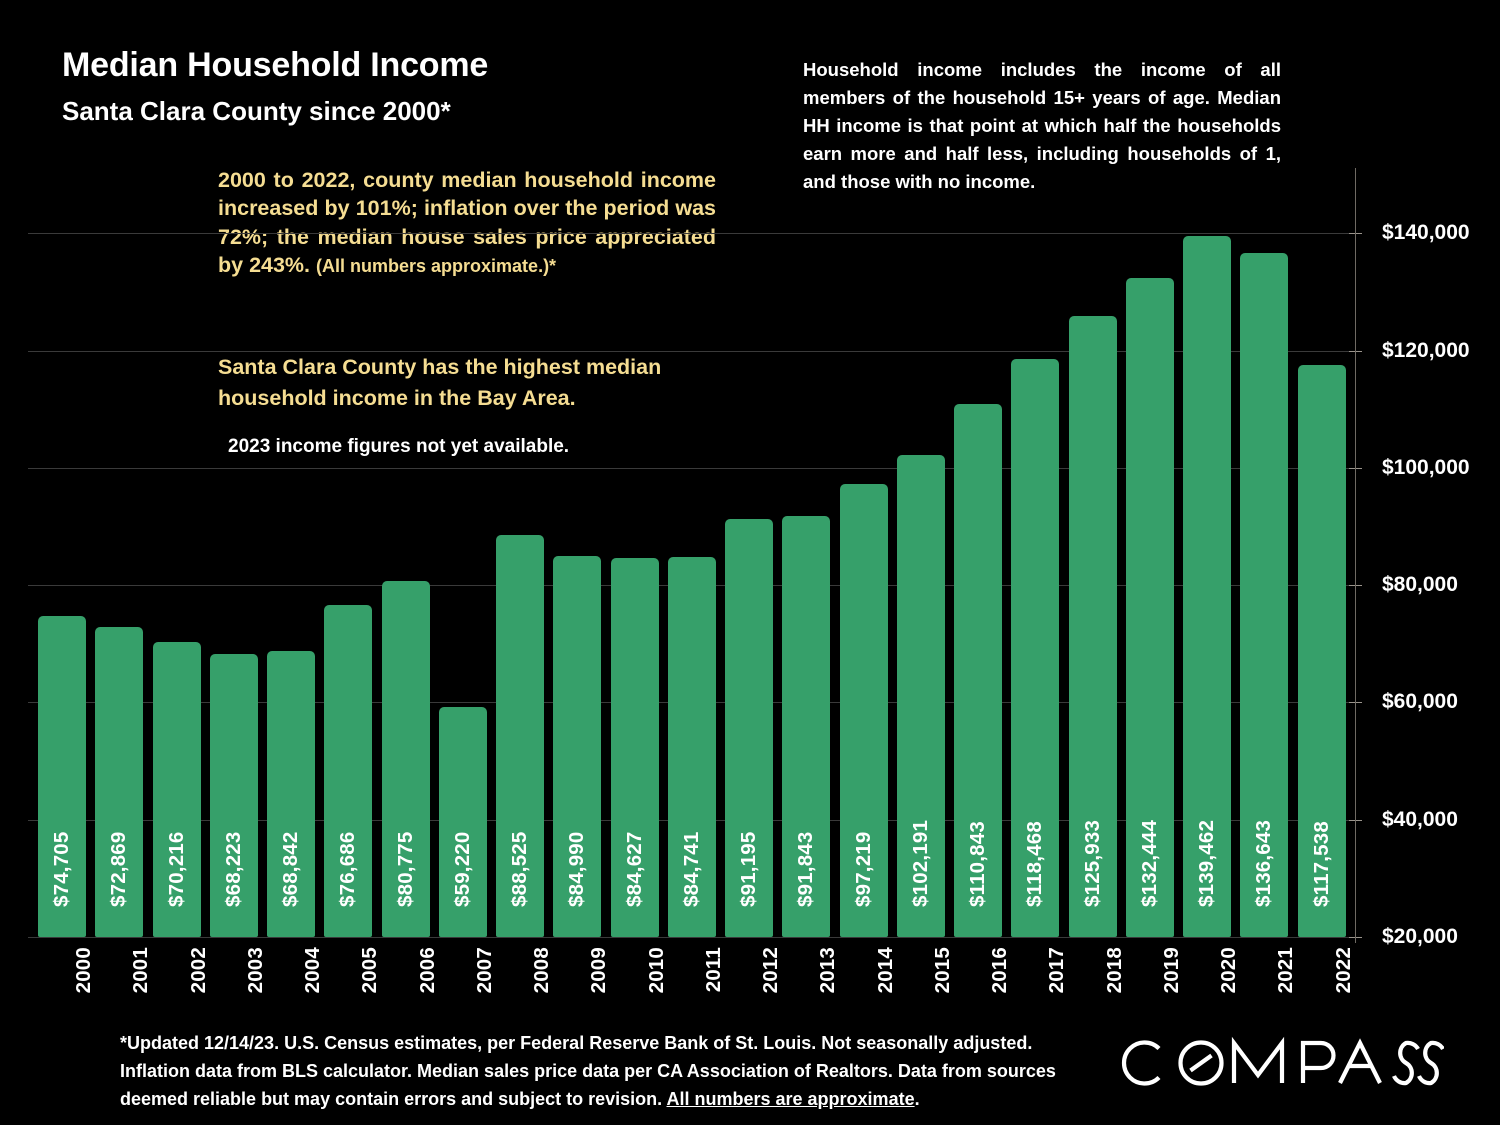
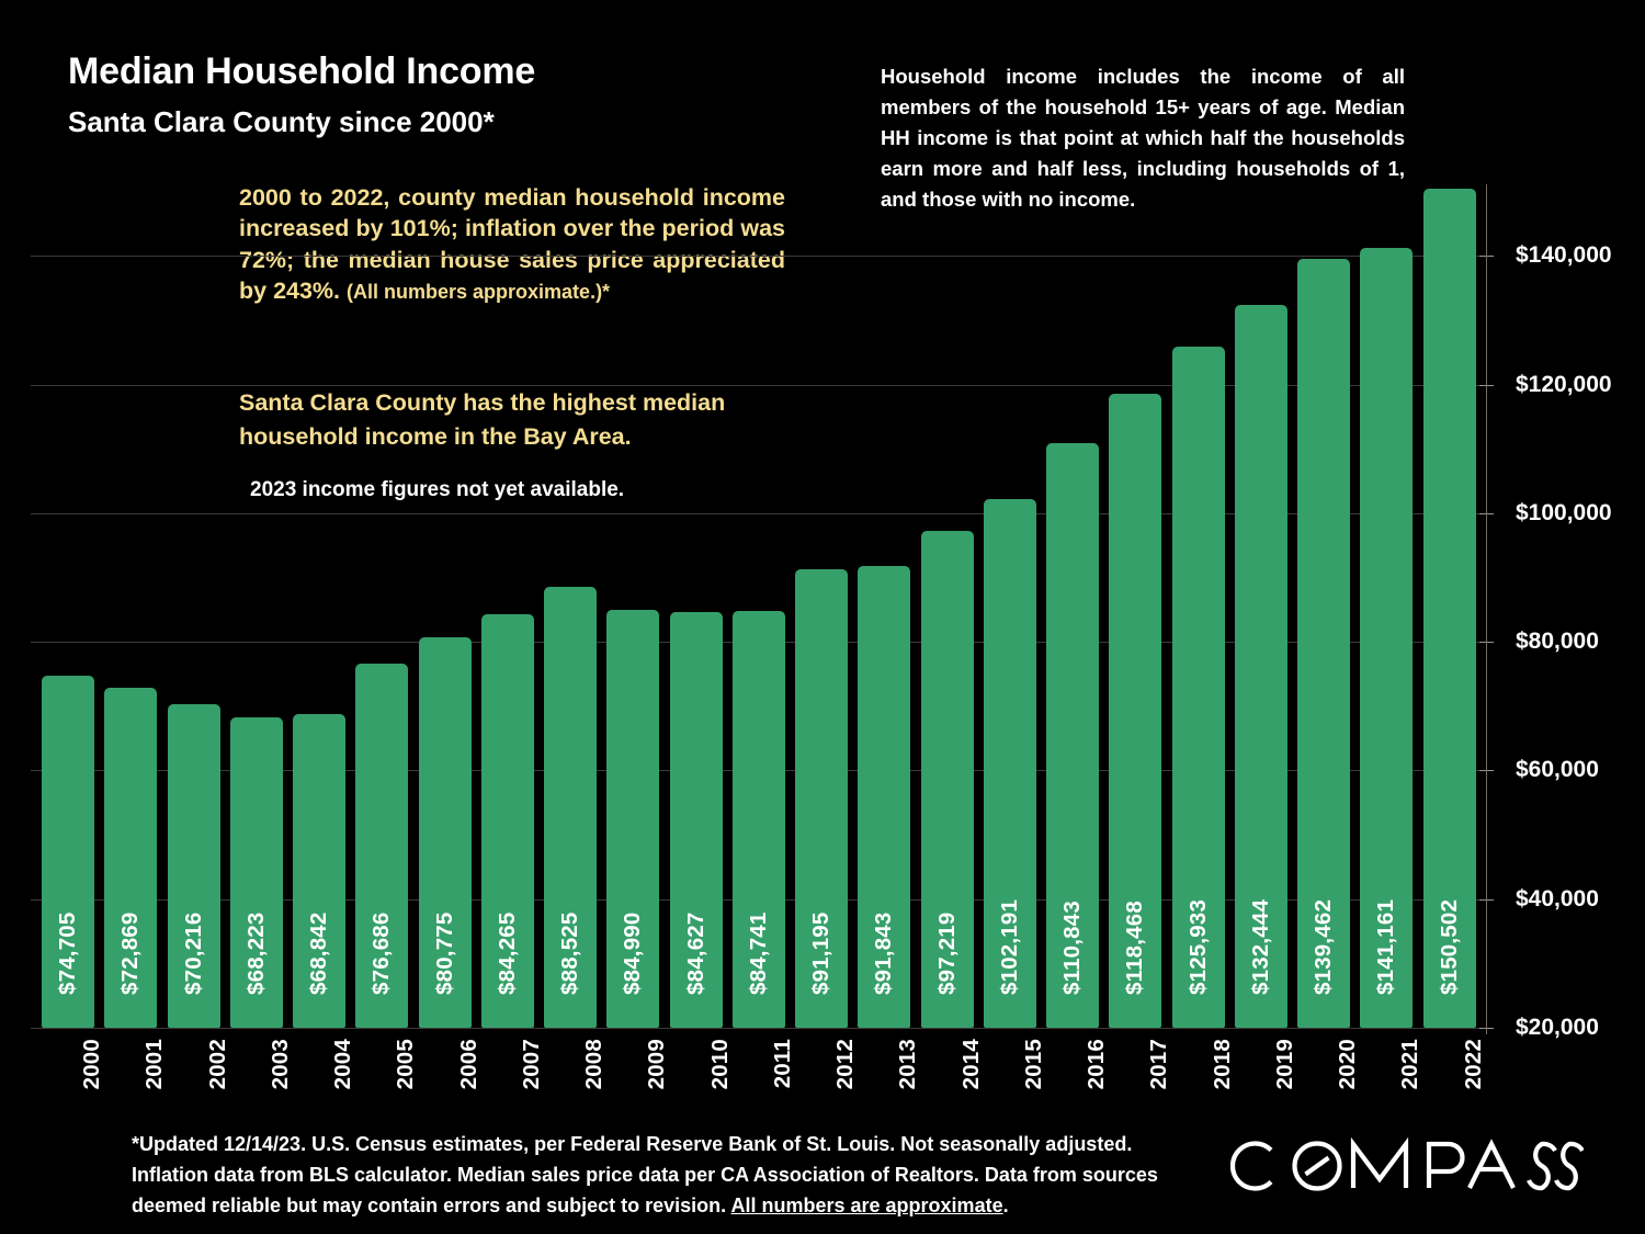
2007: $59,220 -> $84,265
2021: $136,643 -> $141,161
2022: $117,538 -> $150,502
